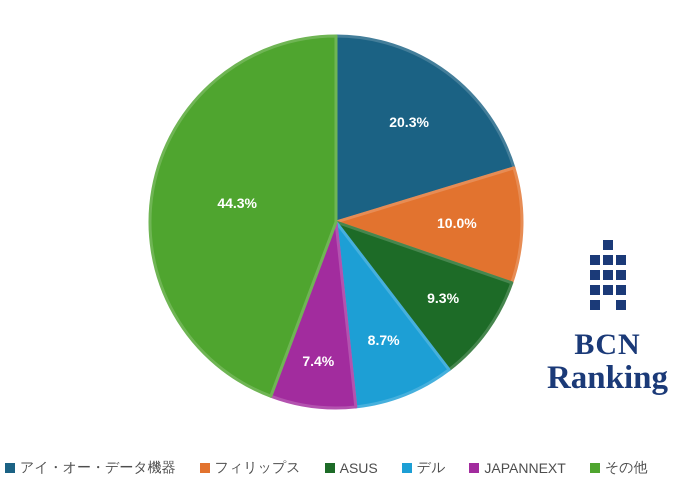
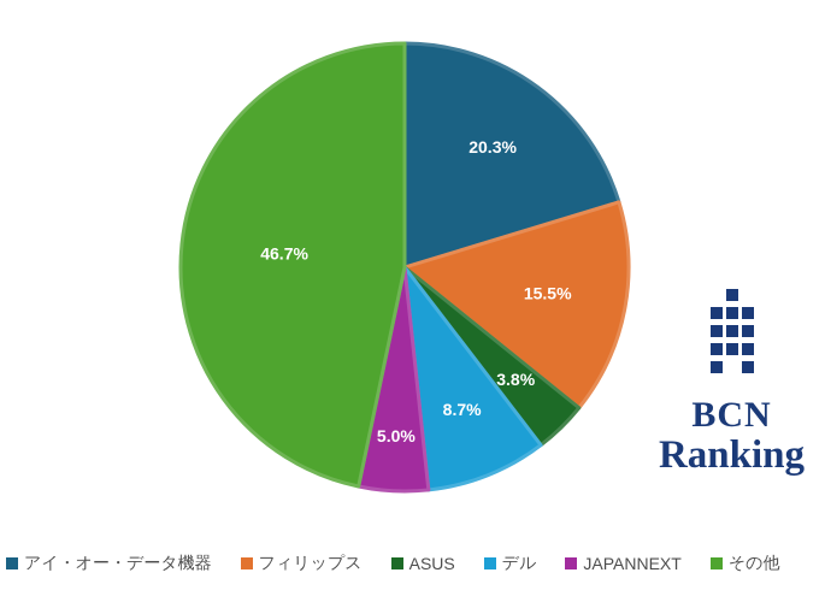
フィリップス: 10.0% -> 15.5%
ASUS: 9.3% -> 3.8%
JAPANNEXT: 7.4% -> 5.0%
その他: 44.3% -> 46.7%
